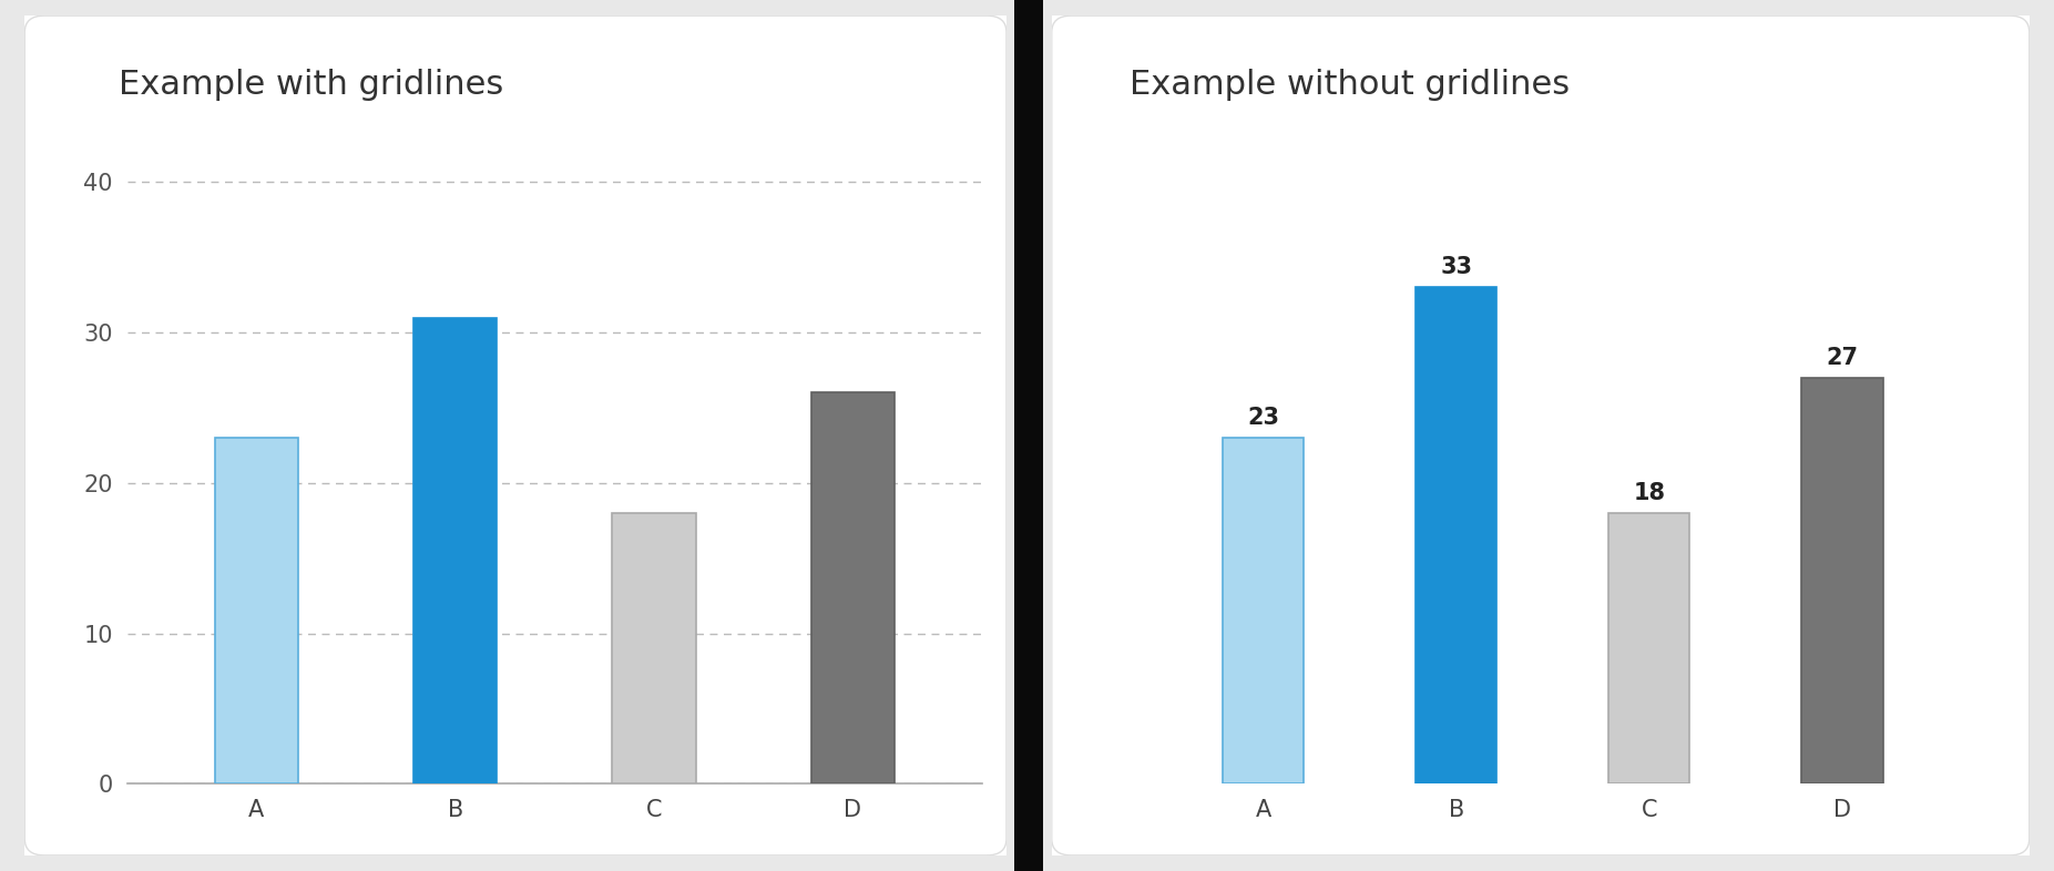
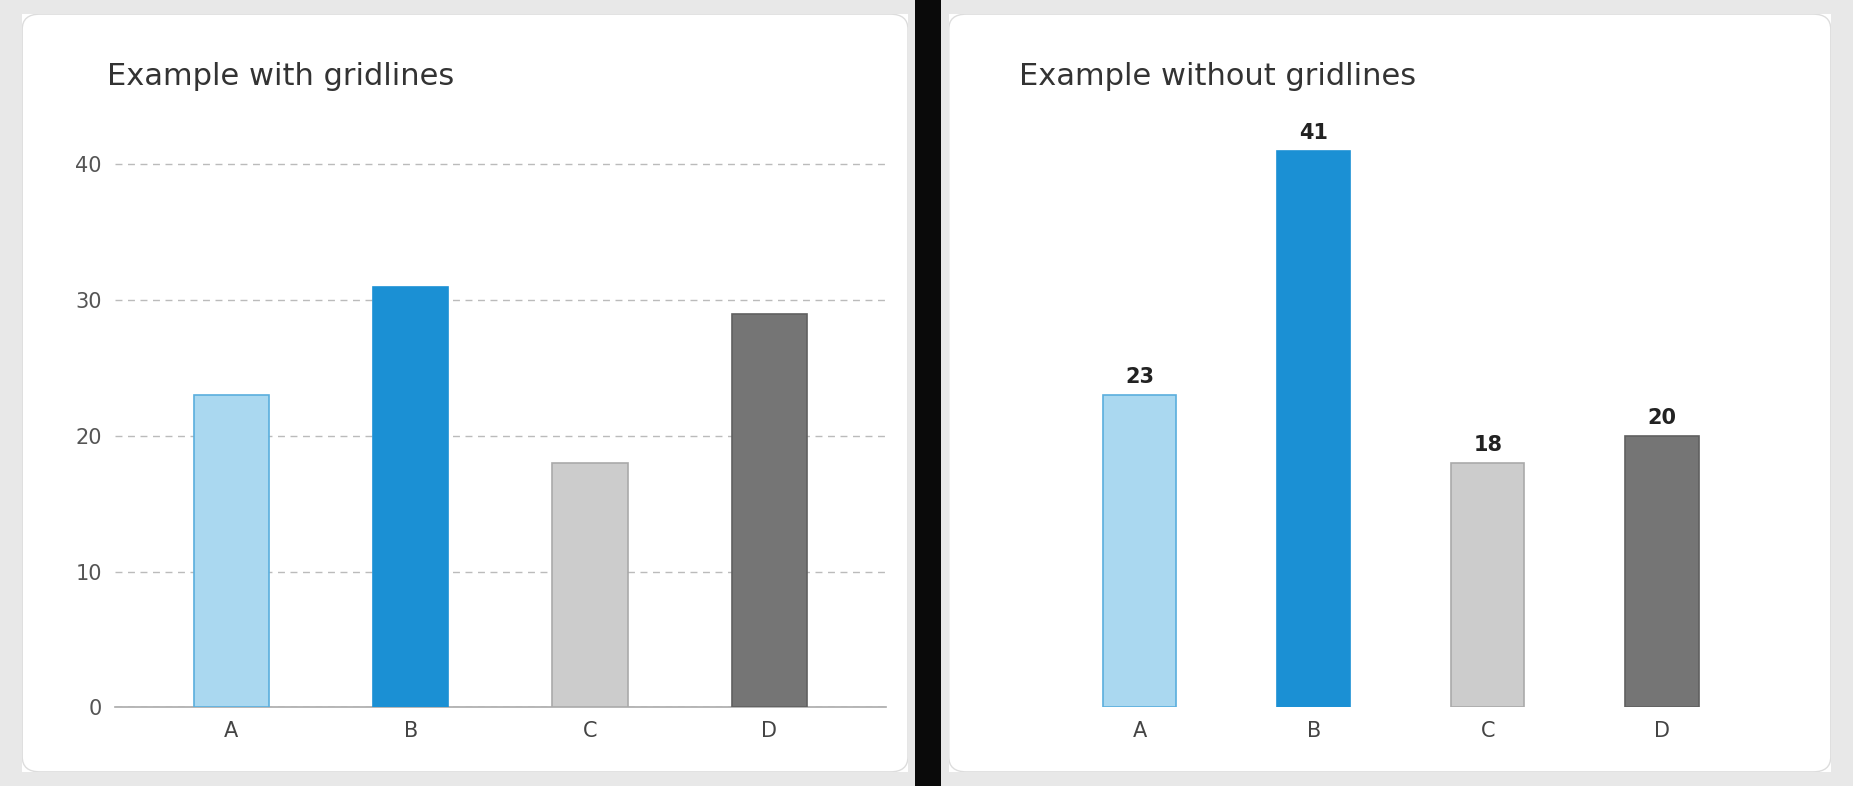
Example with gridlines/D: 26 -> 29
Example without gridlines/B: 33 -> 41
Example without gridlines/D: 27 -> 20
